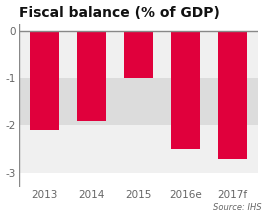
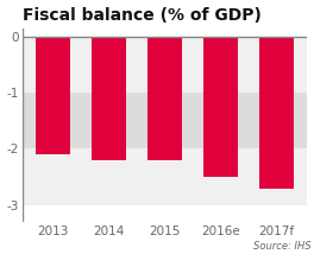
2014: -1.9 -> -2.2
2015: -1.0 -> -2.2
